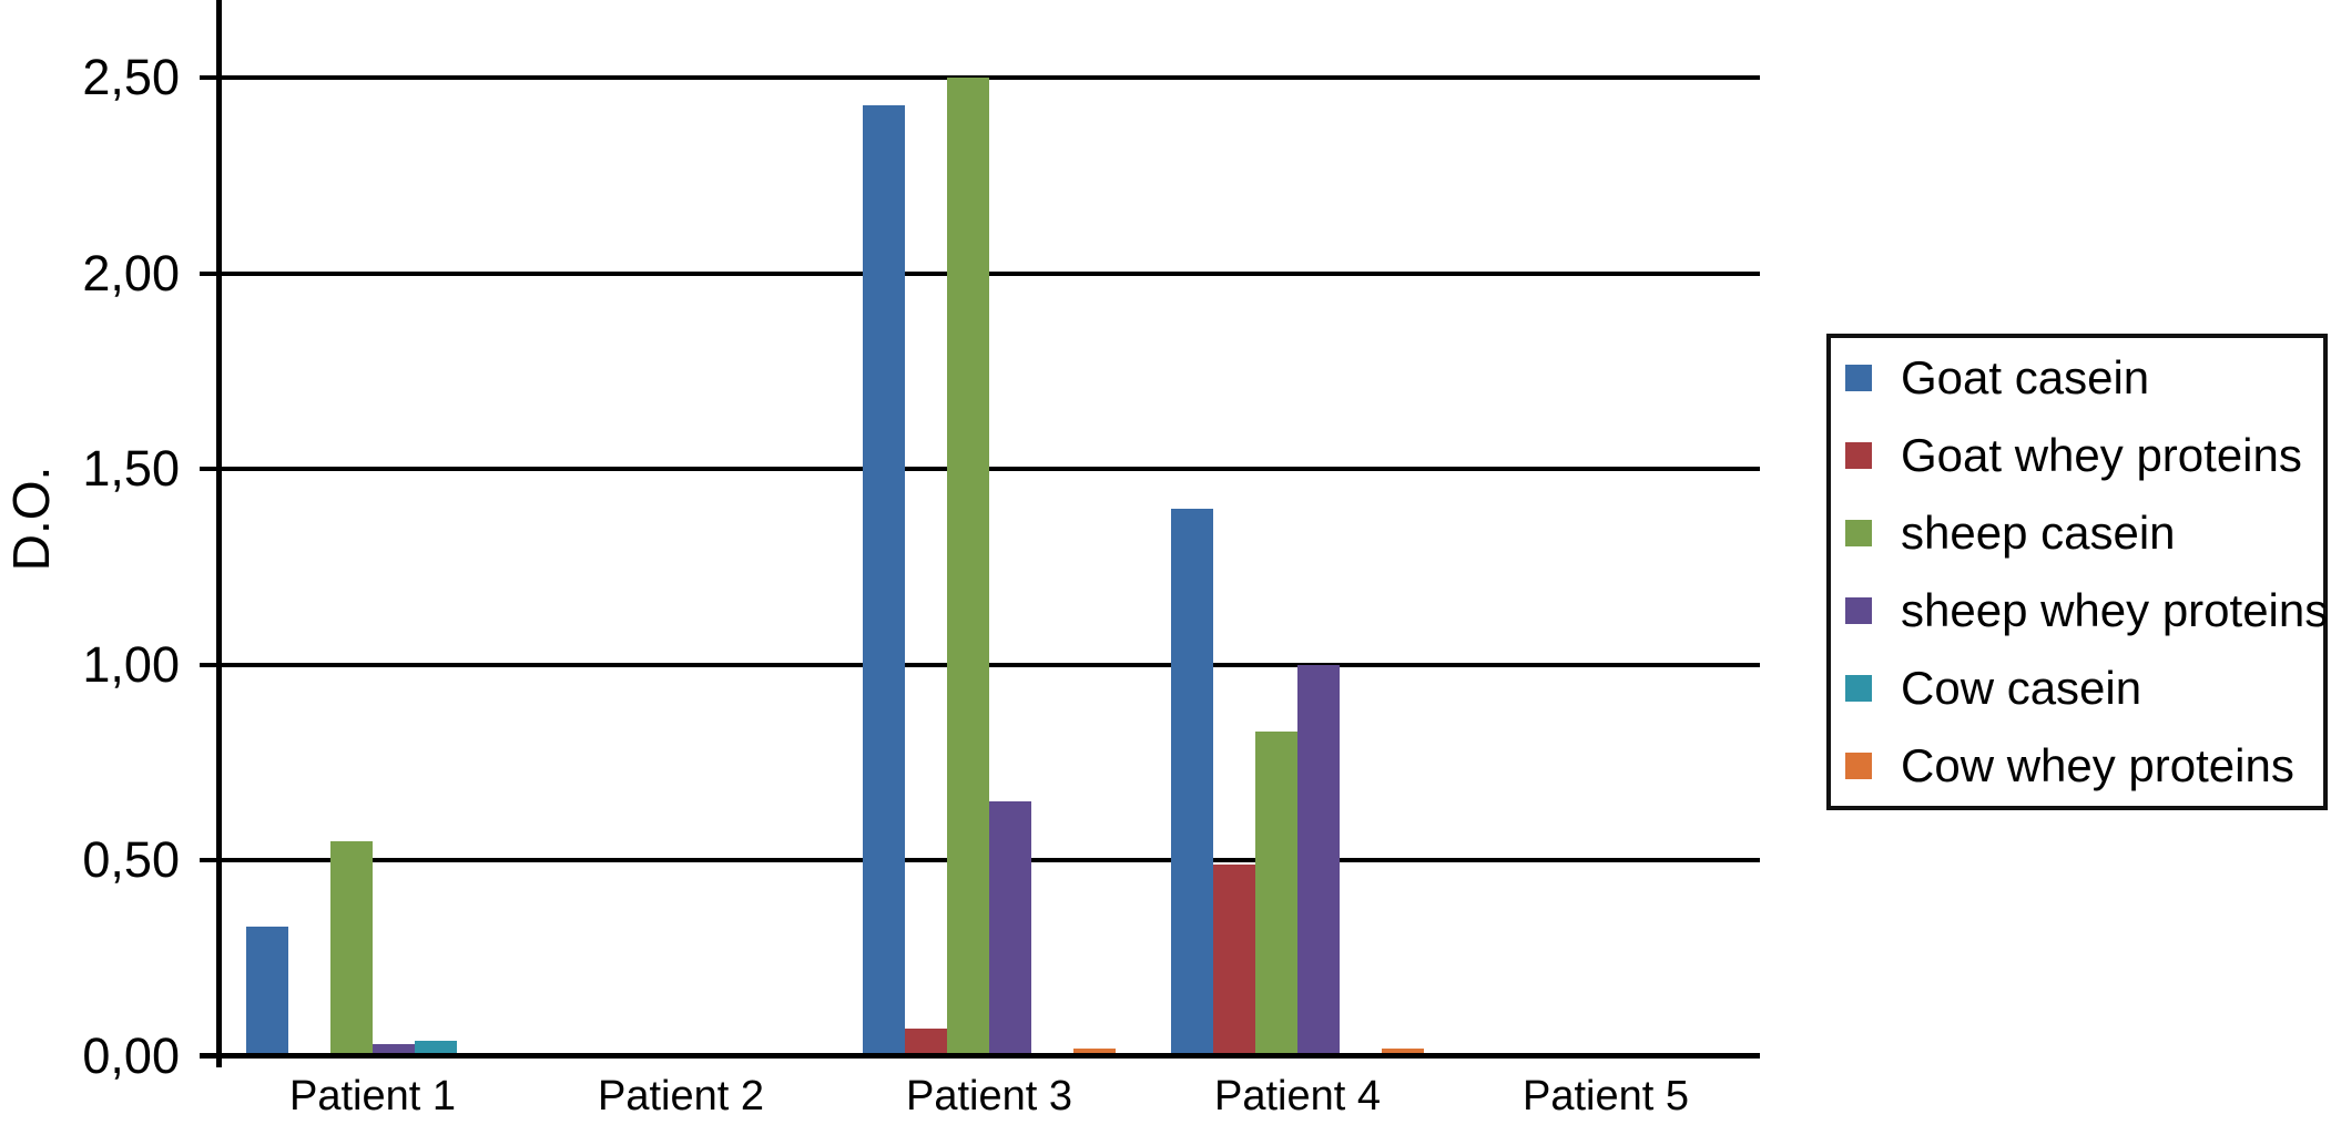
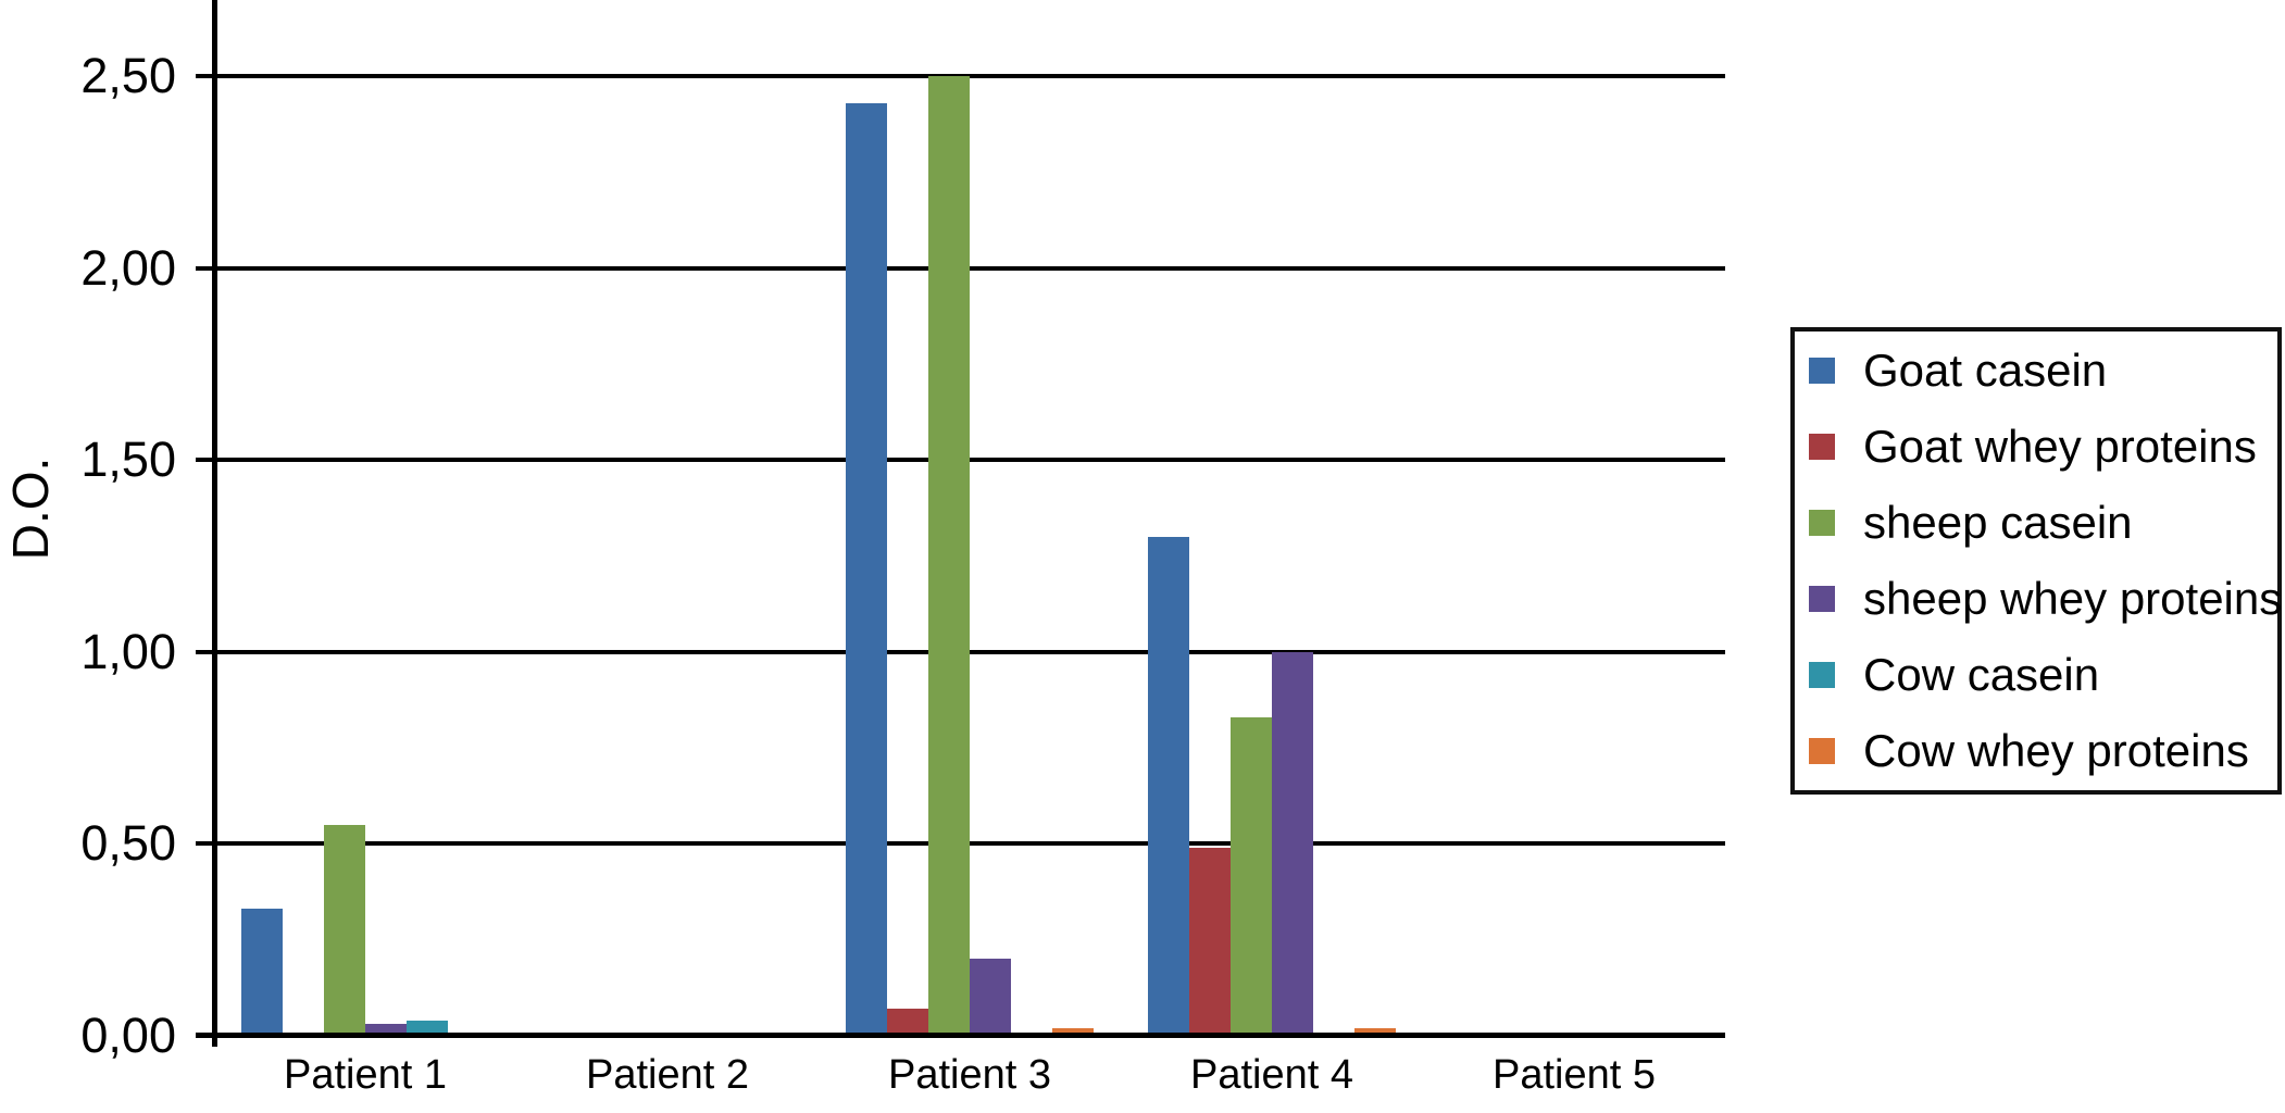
sheep whey proteins/Patient 3: 0,65 -> 0,20
Goat casein/Patient 4: 1,40 -> 1,30
